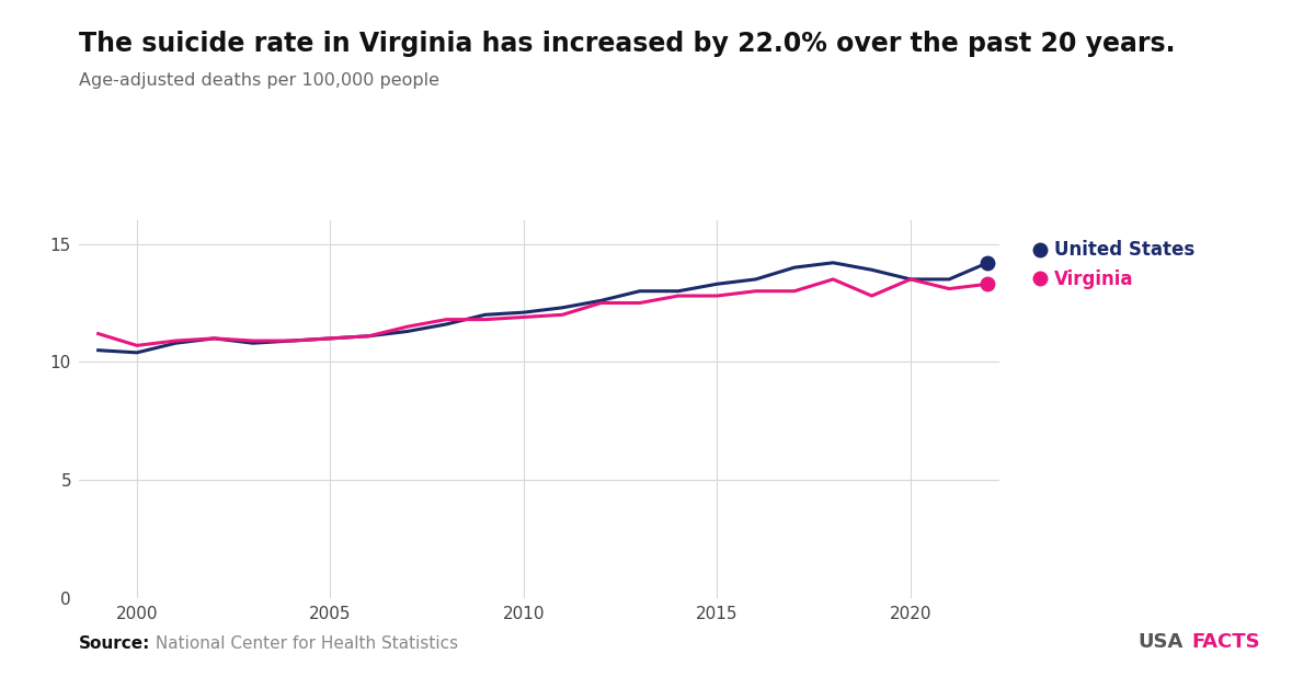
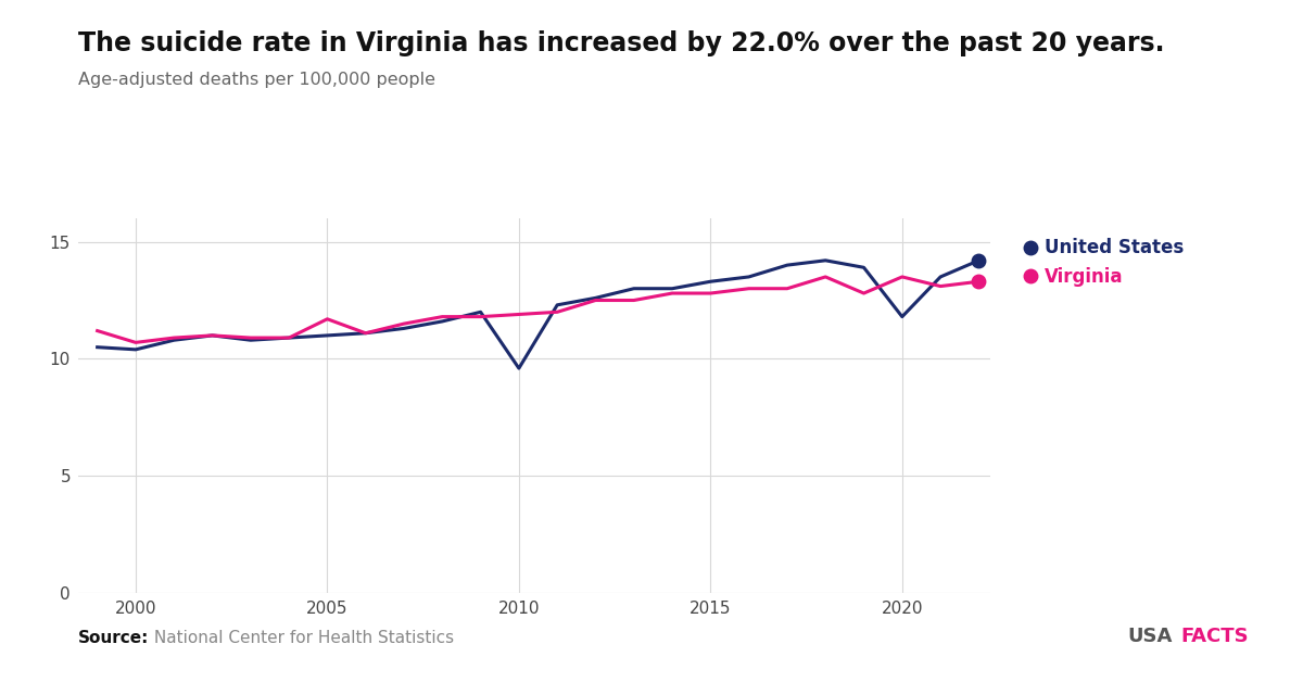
Virginia/2005: 11.0 -> 11.7
United States/2010: 12.1 -> 9.6
United States/2020: 13.5 -> 11.8
